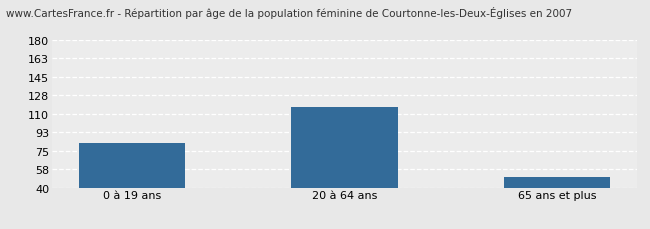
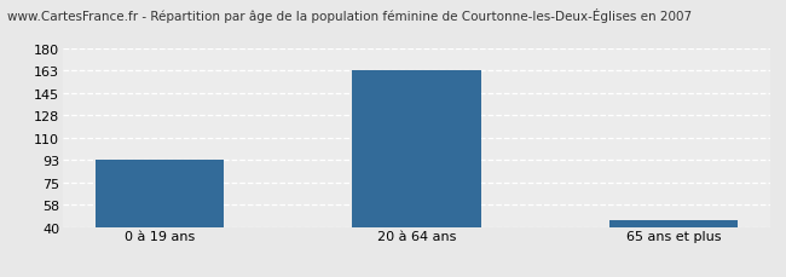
0 à 19 ans: 82 -> 93
20 à 64 ans: 117 -> 163
65 ans et plus: 50 -> 45
